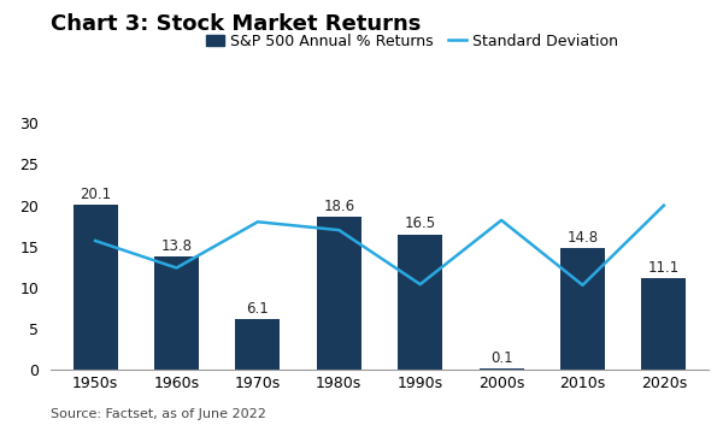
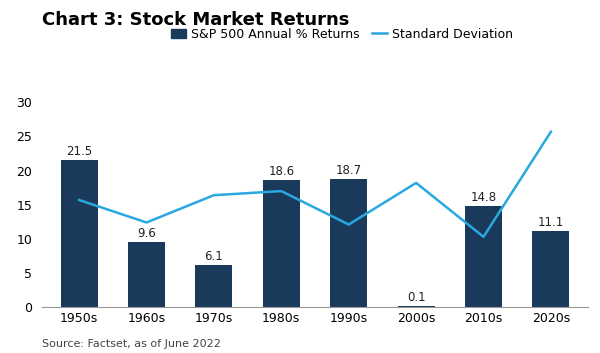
S&P 500 Annual % Returns/1950s: 20.1 -> 21.5
S&P 500 Annual % Returns/1960s: 13.8 -> 9.6
Standard Deviation/1970s: 18.0 -> 16.4
S&P 500 Annual % Returns/1990s: 16.5 -> 18.7
Standard Deviation/1990s: 10.4 -> 12.1
Standard Deviation/2020s: 20.0 -> 25.7
